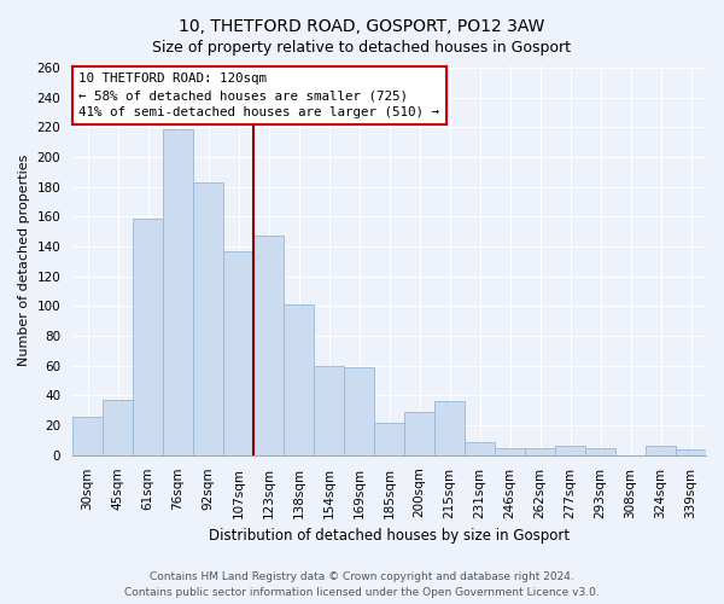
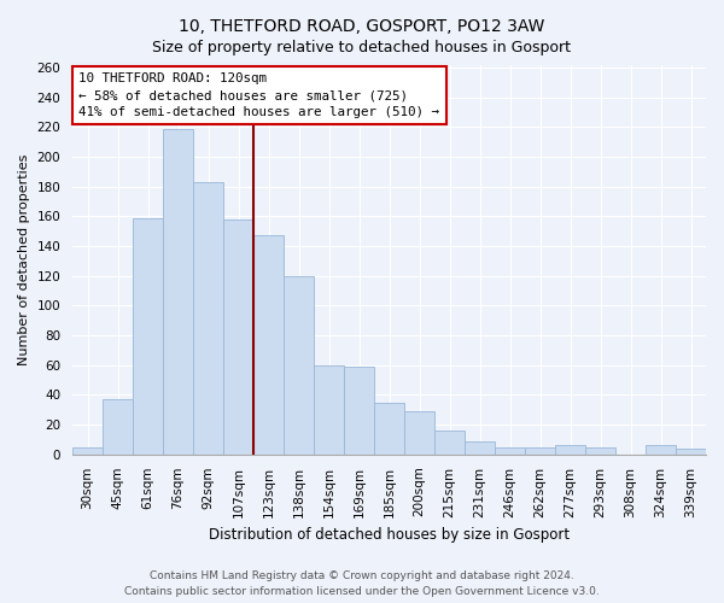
30sqm: 26 -> 5
107sqm: 137 -> 158
138sqm: 101 -> 120
185sqm: 22 -> 35
215sqm: 36 -> 16
